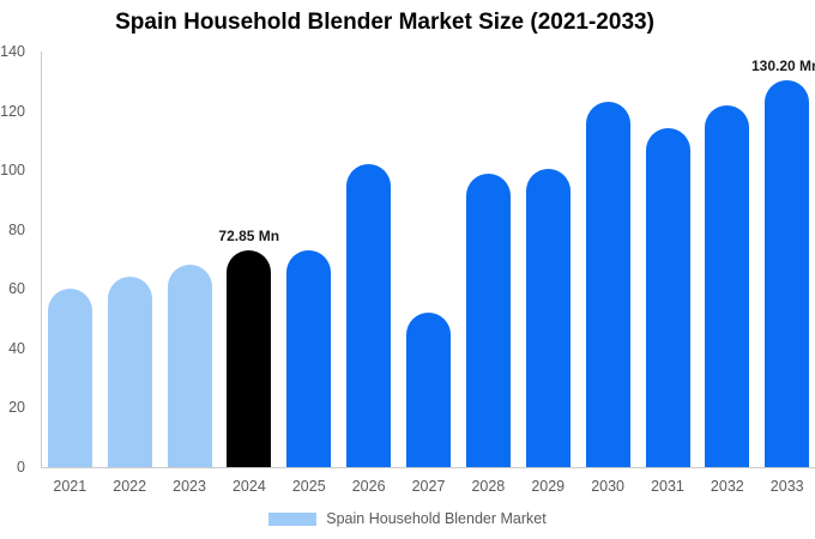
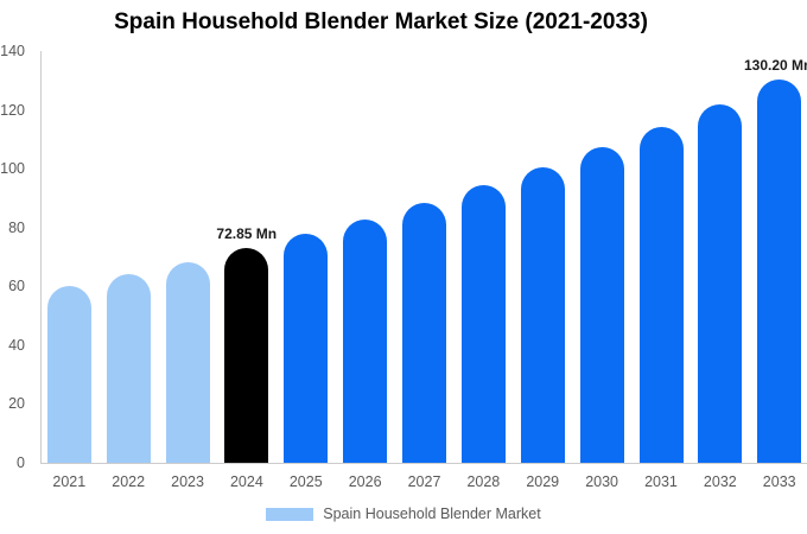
2025: 73 -> 78
2026: 102 -> 83
2027: 52 -> 88
2028: 99 -> 94
2030: 123 -> 107
